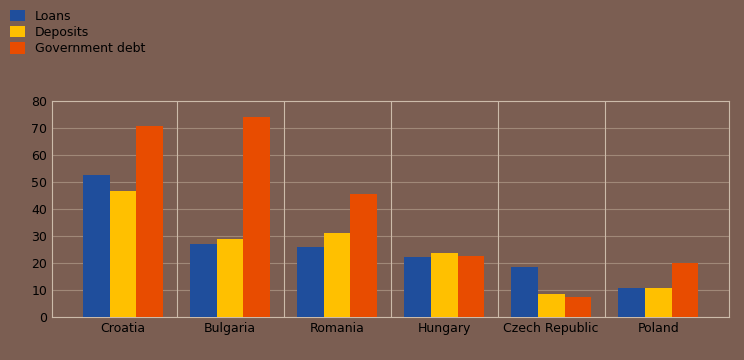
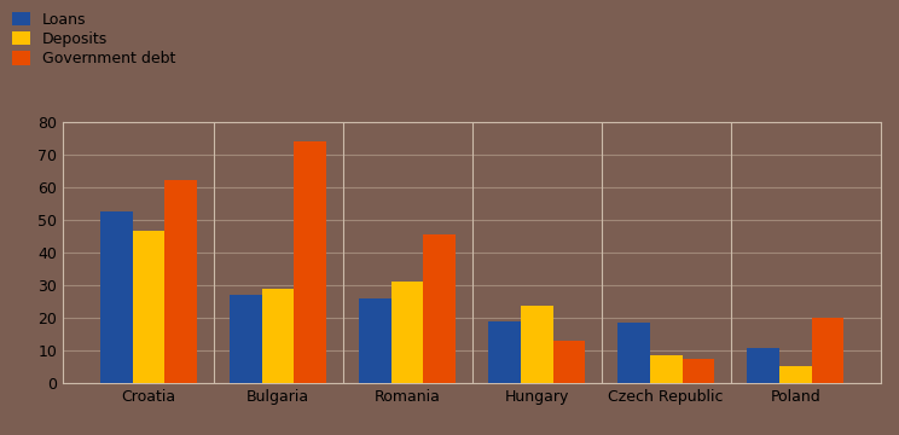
Government debt/Croatia: 70.5 -> 62.0
Loans/Hungary: 22.0 -> 19.0
Government debt/Hungary: 22.5 -> 13.0
Deposits/Poland: 10.5 -> 5.0
